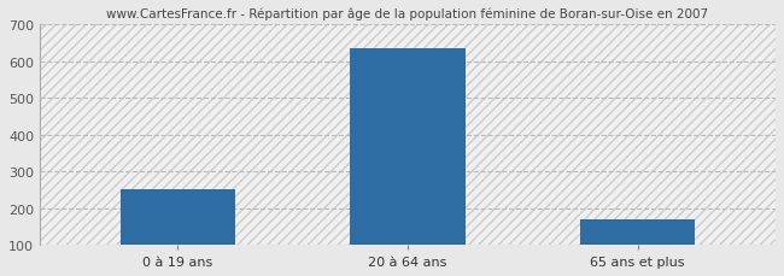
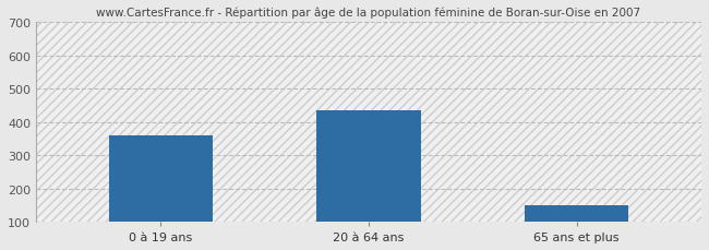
0 à 19 ans: 251 -> 360
20 à 64 ans: 634 -> 435
65 ans et plus: 170 -> 150
